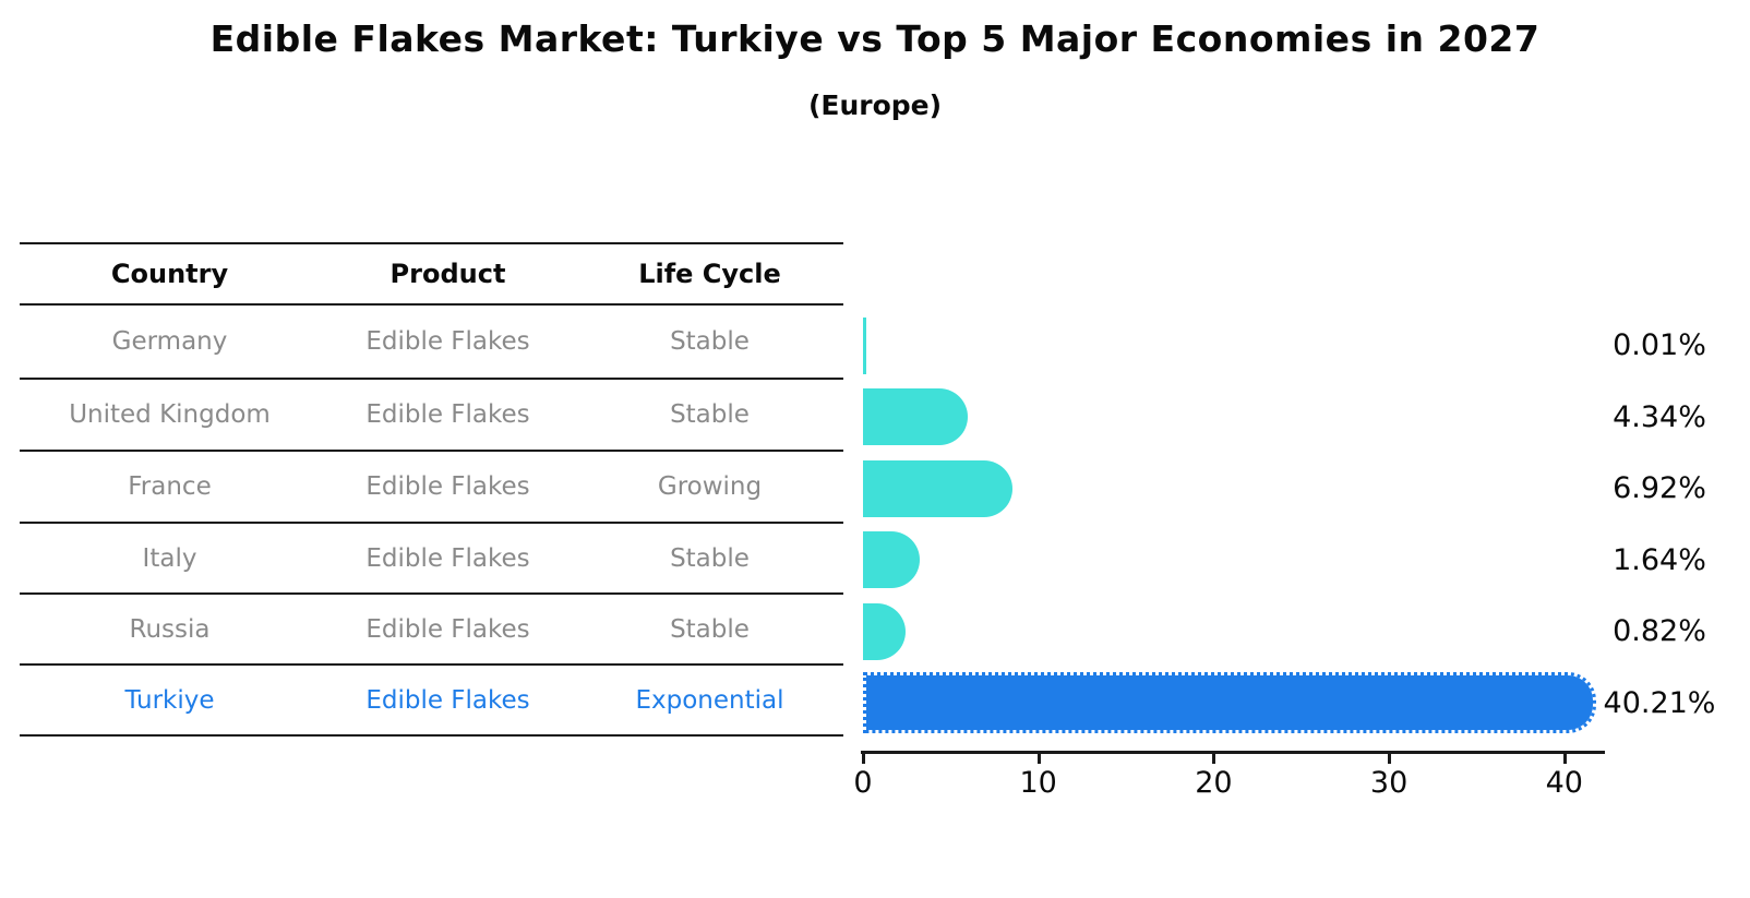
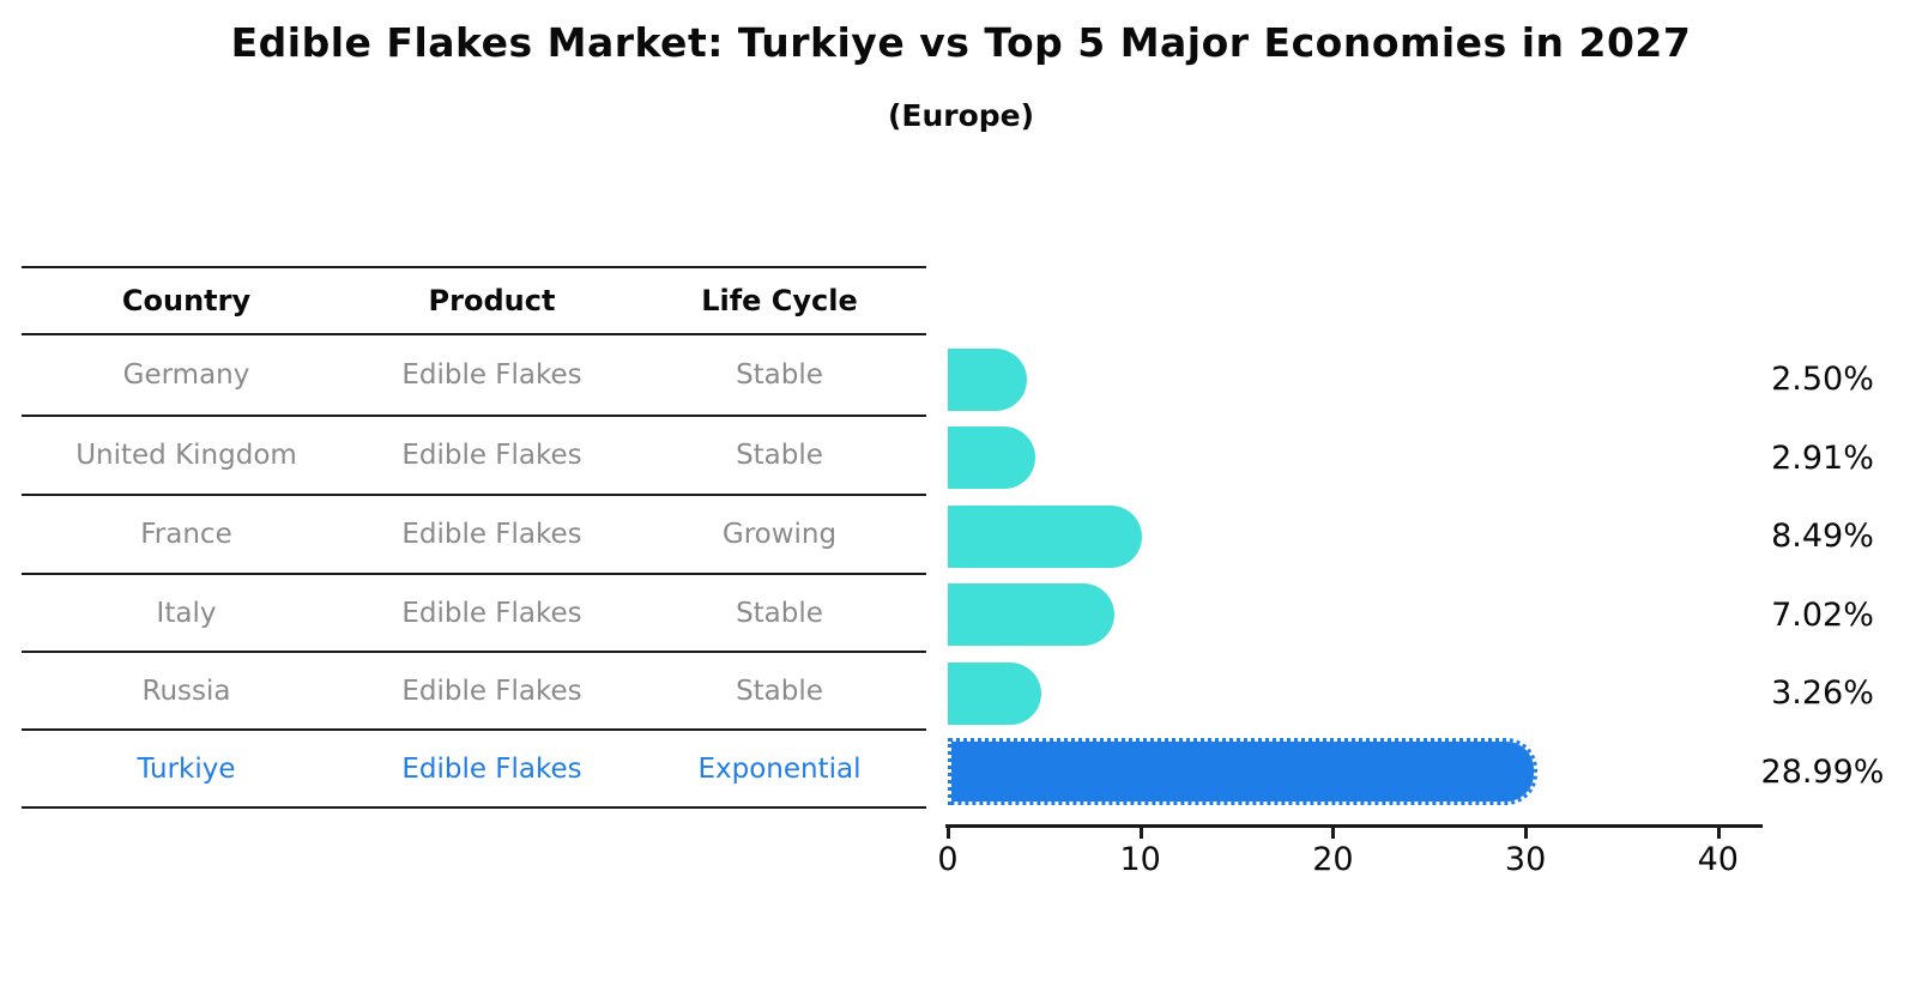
Germany: 0.01% -> 2.50%
United Kingdom: 4.34% -> 2.91%
France: 6.92% -> 8.49%
Italy: 1.64% -> 7.02%
Russia: 0.82% -> 3.26%
Turkiye: 40.21% -> 28.99%
